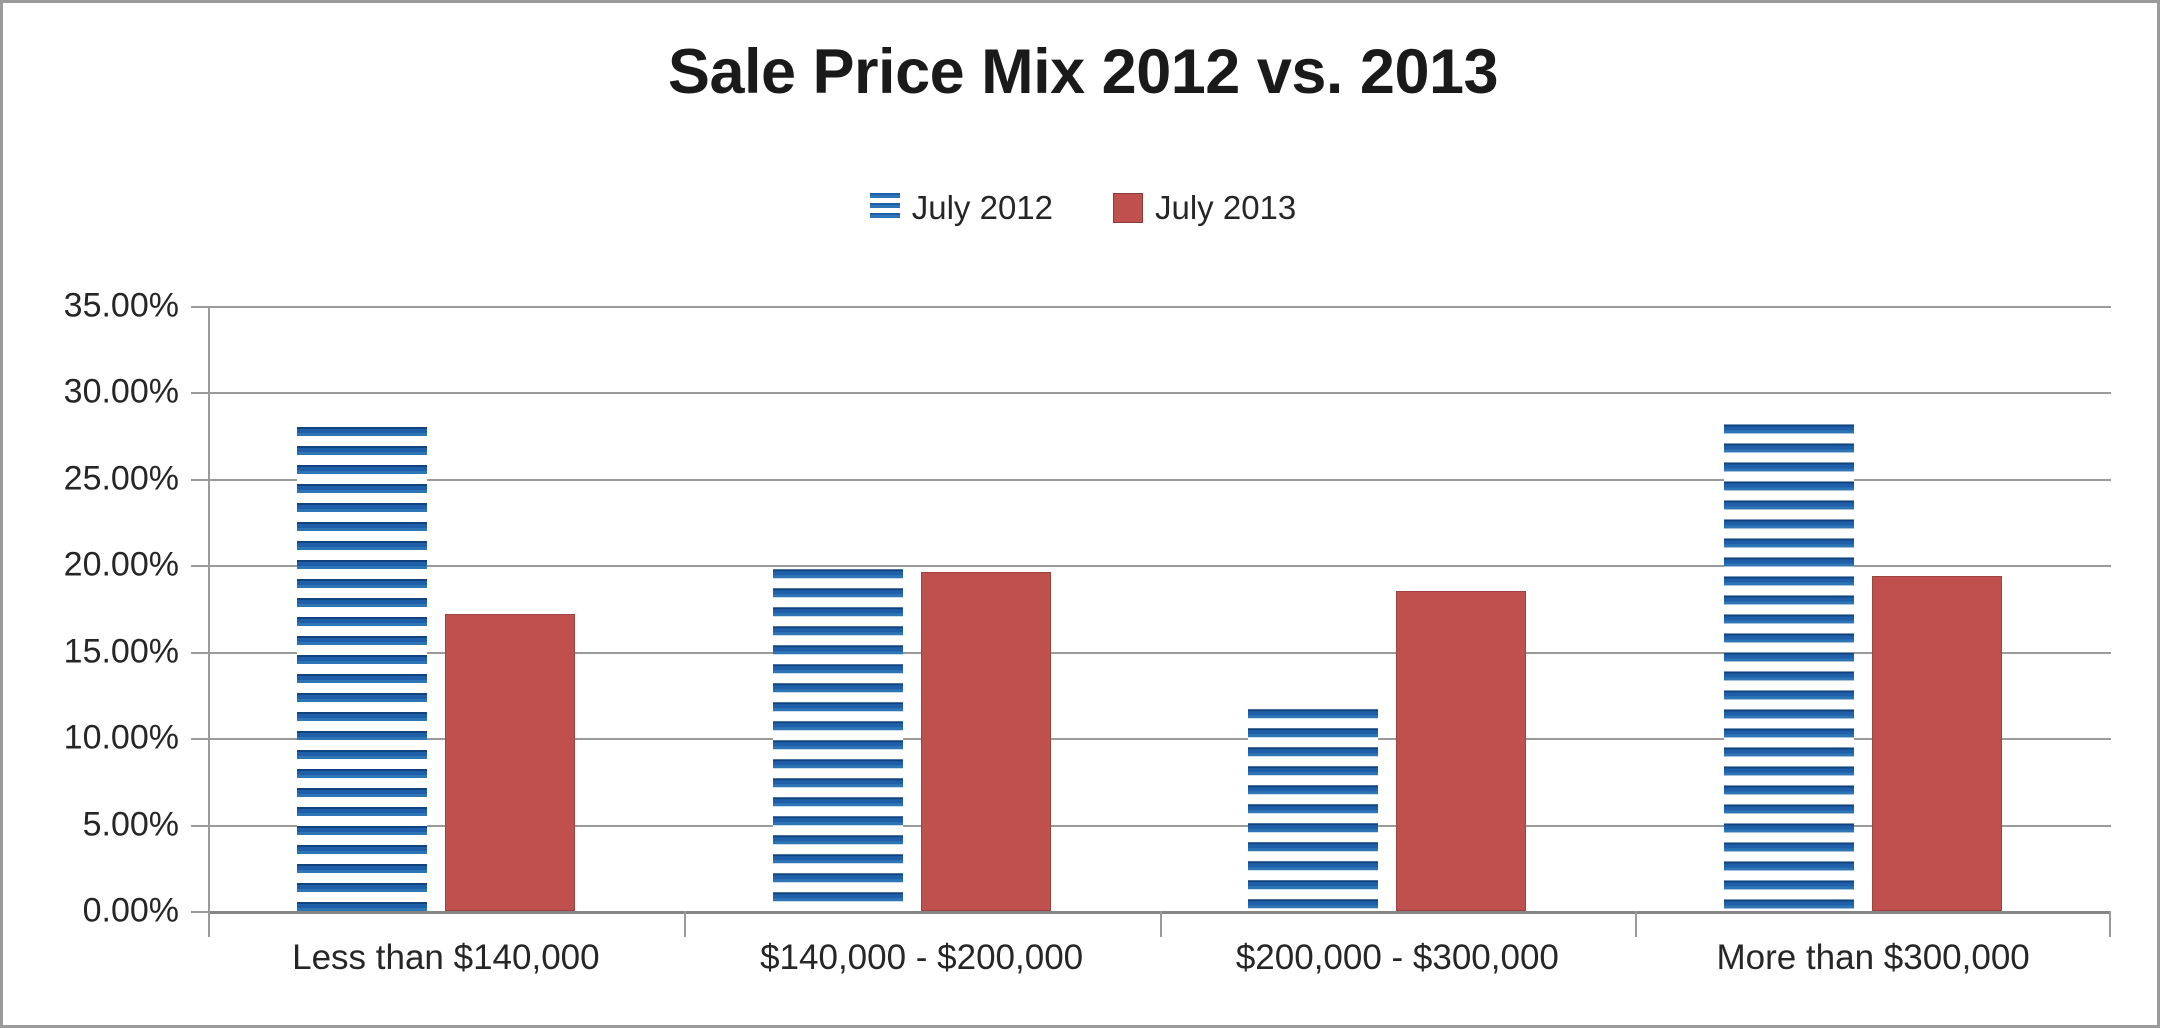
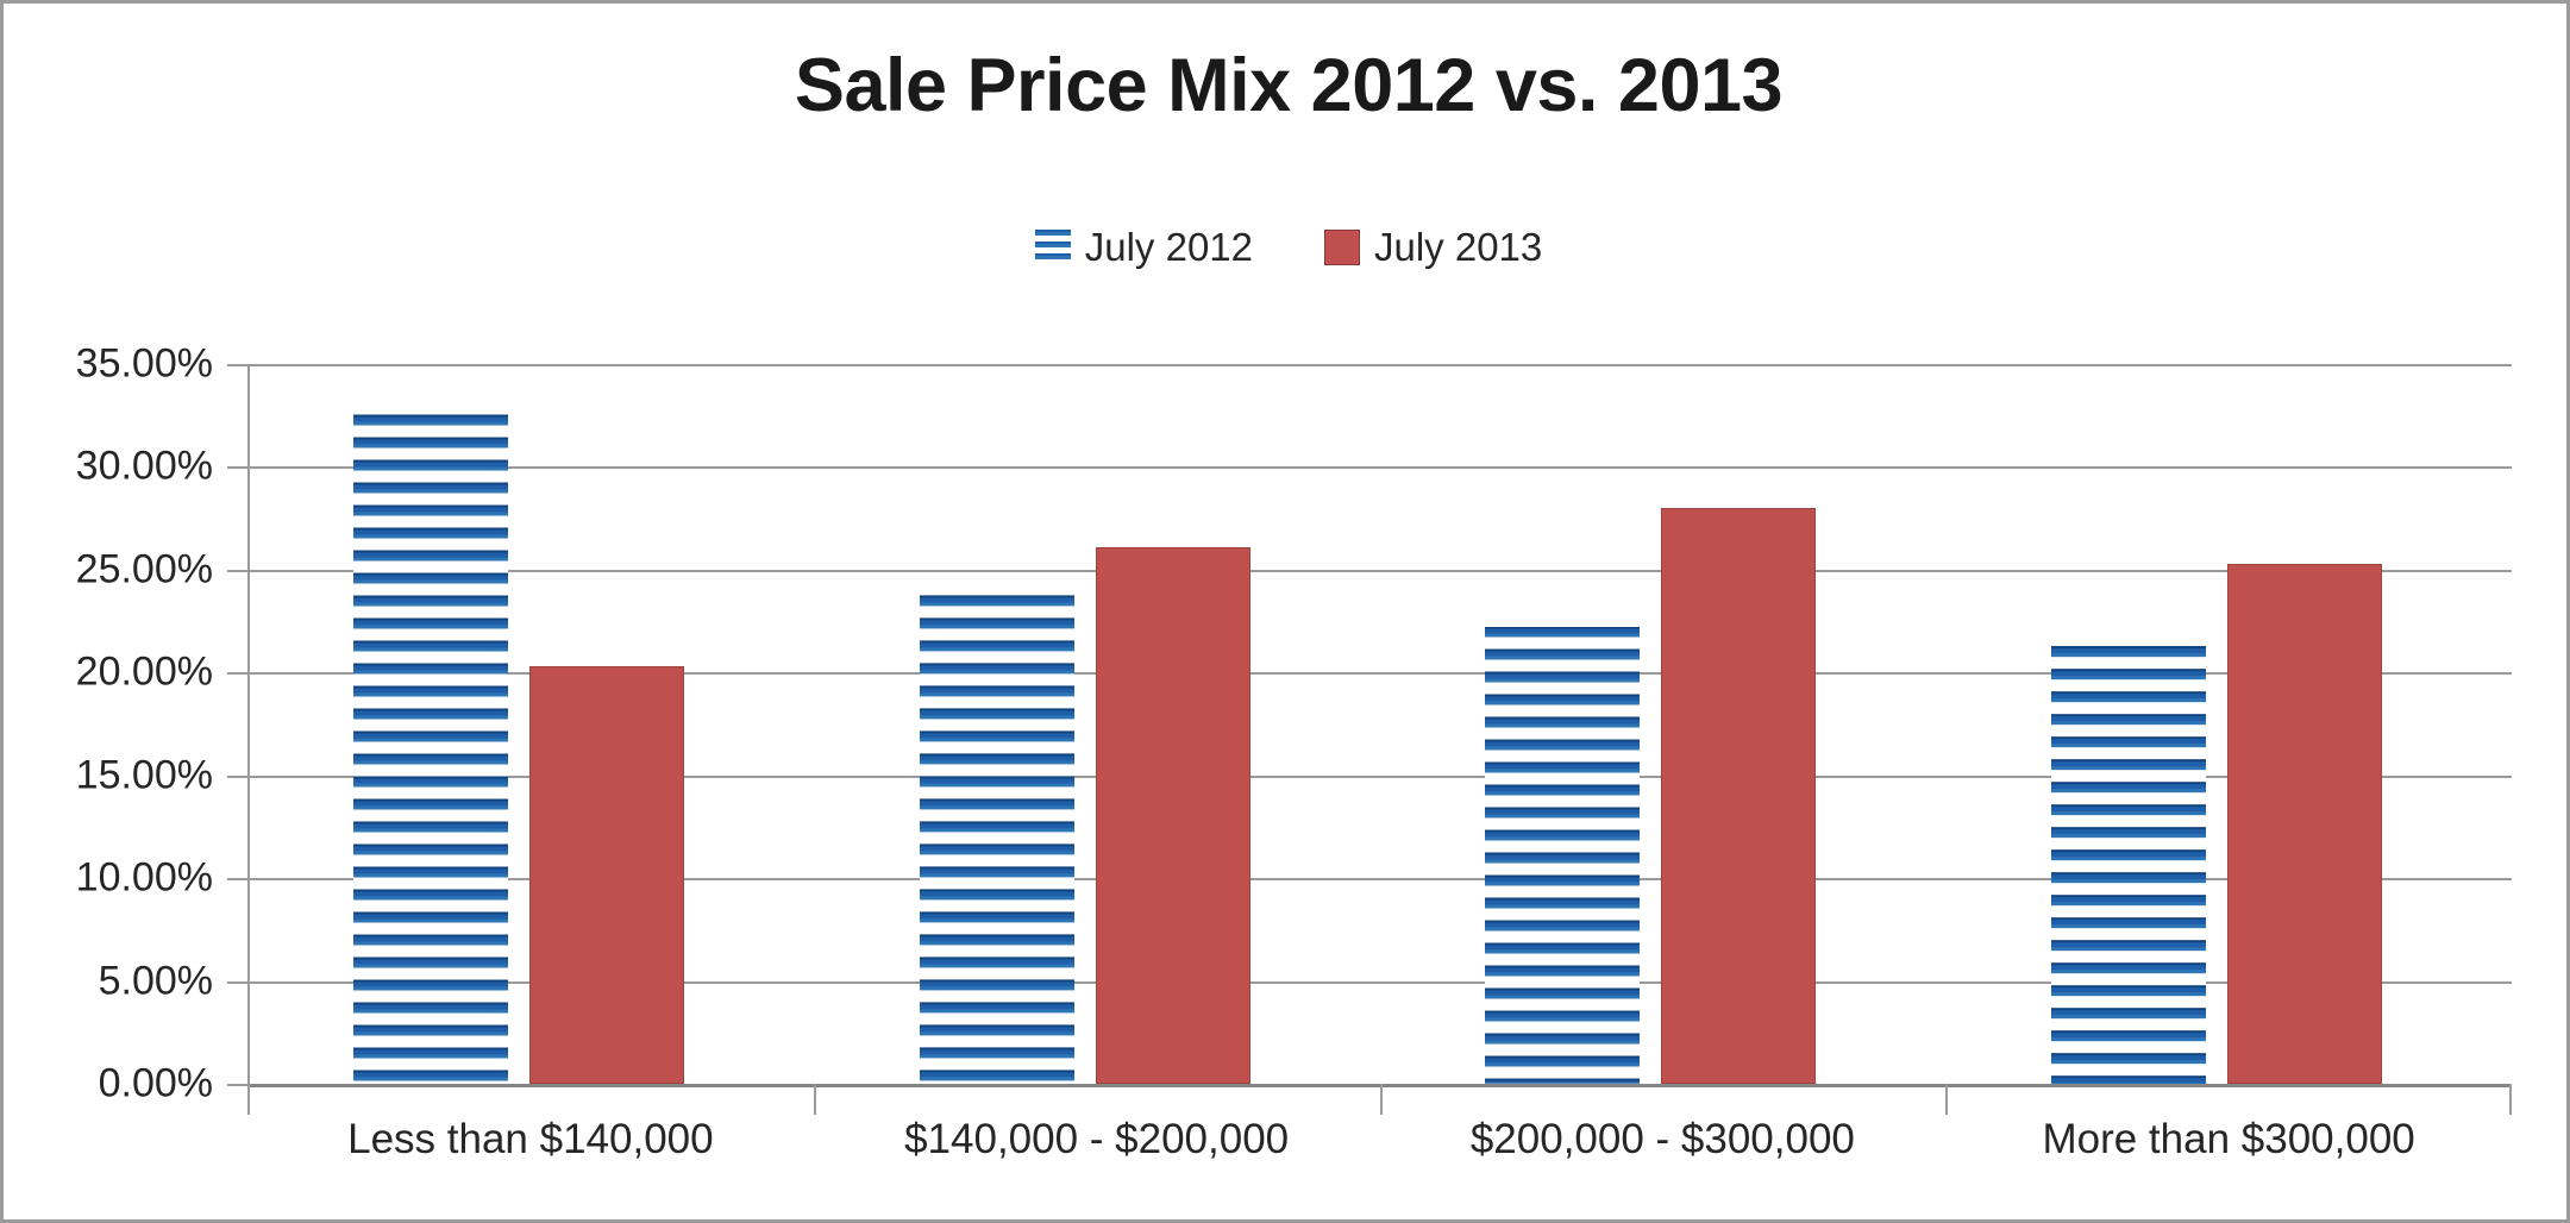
July 2012/Less than $140,000: 28.0% -> 32.6%
July 2013/Less than $140,000: 17.2% -> 20.3%
July 2012/$140,000 - $200,000: 19.8% -> 23.8%
July 2013/$140,000 - $200,000: 19.6% -> 26.1%
July 2012/$200,000 - $300,000: 11.7% -> 22.2%
July 2013/$200,000 - $300,000: 18.5% -> 28.0%
July 2012/More than $300,000: 28.2% -> 21.3%
July 2013/More than $300,000: 19.4% -> 25.3%
